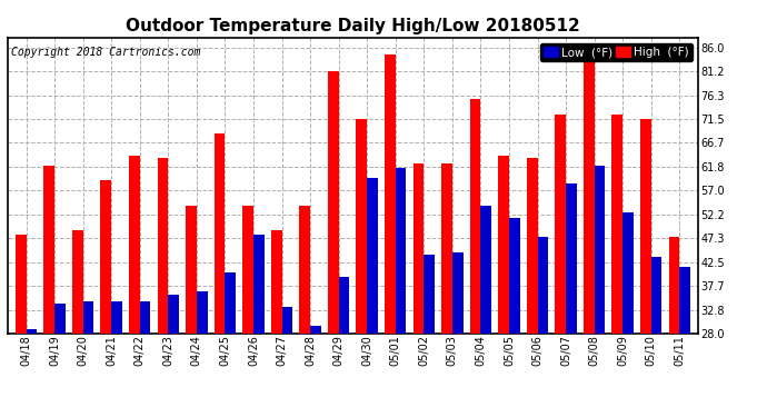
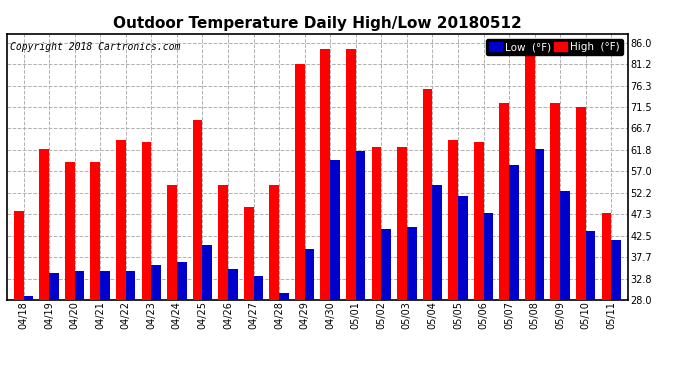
High (°F)/04/20: 49.0 -> 59.0
Low (°F)/04/26: 48.0 -> 35.0
High (°F)/04/30: 71.5 -> 84.5
